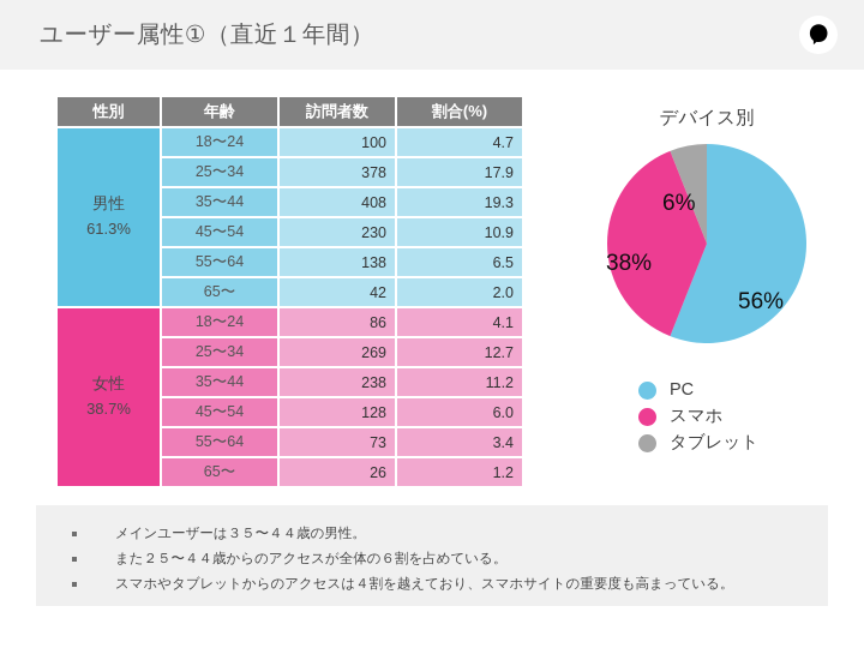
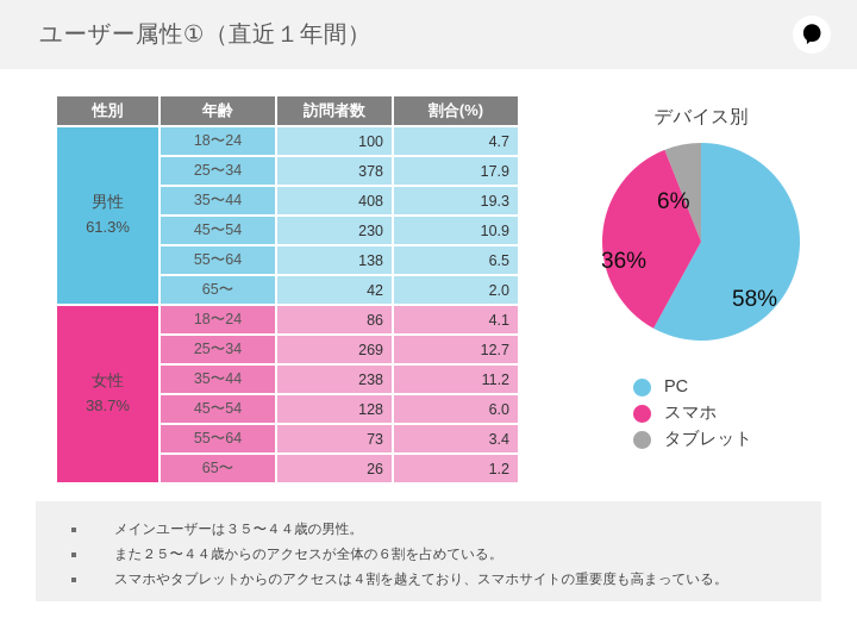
PC: 56% -> 58%
スマホ: 38% -> 36%
